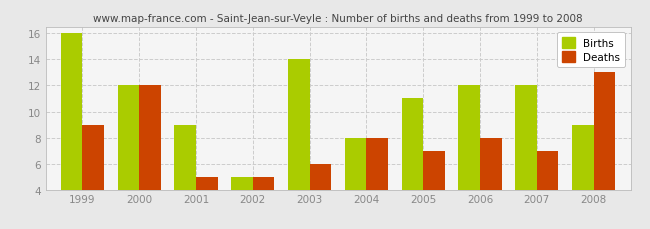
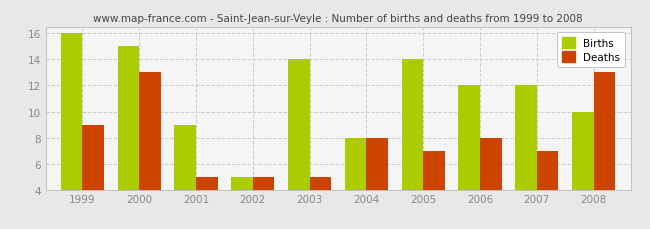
Births/2000: 12 -> 15
Deaths/2000: 12 -> 13
Deaths/2003: 6 -> 5
Births/2005: 11 -> 14
Births/2008: 9 -> 10
